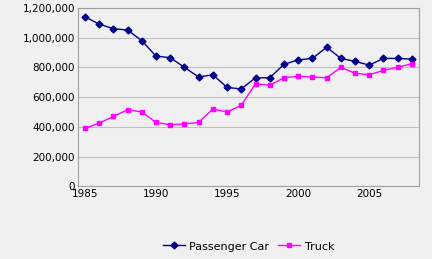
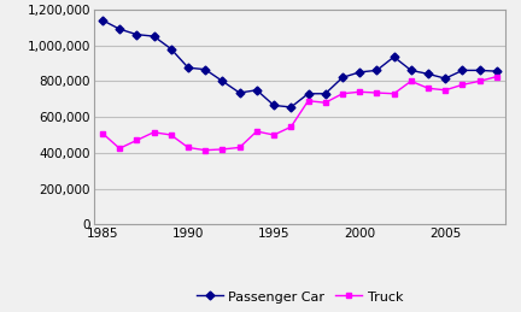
Truck/1985: 390,000 -> 510,000
